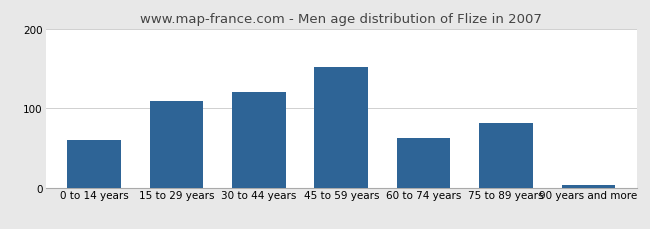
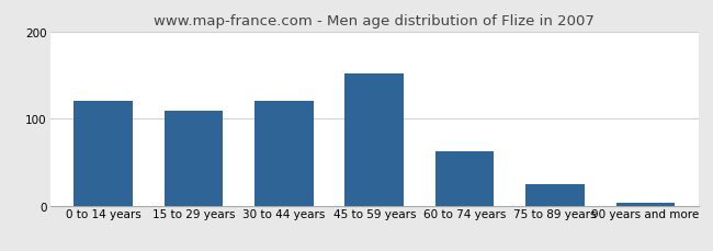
0 to 14 years: 60 -> 120
75 to 89 years: 82 -> 25
